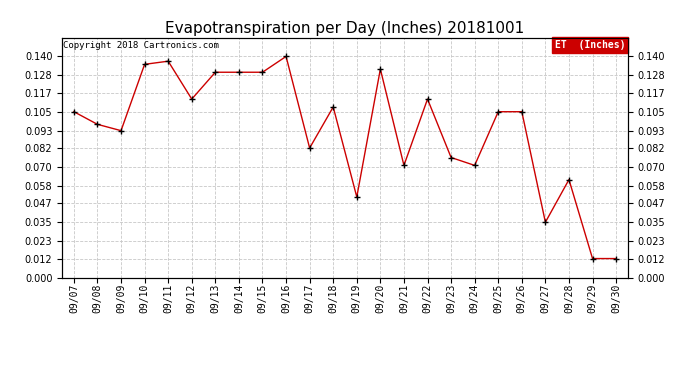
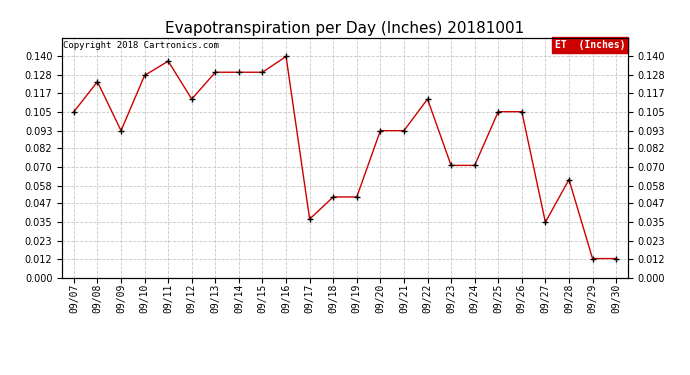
09/08: 0.097 -> 0.124
09/10: 0.135 -> 0.128
09/17: 0.082 -> 0.037
09/18: 0.108 -> 0.051
09/20: 0.132 -> 0.093
09/21: 0.071 -> 0.093
09/23: 0.076 -> 0.071
